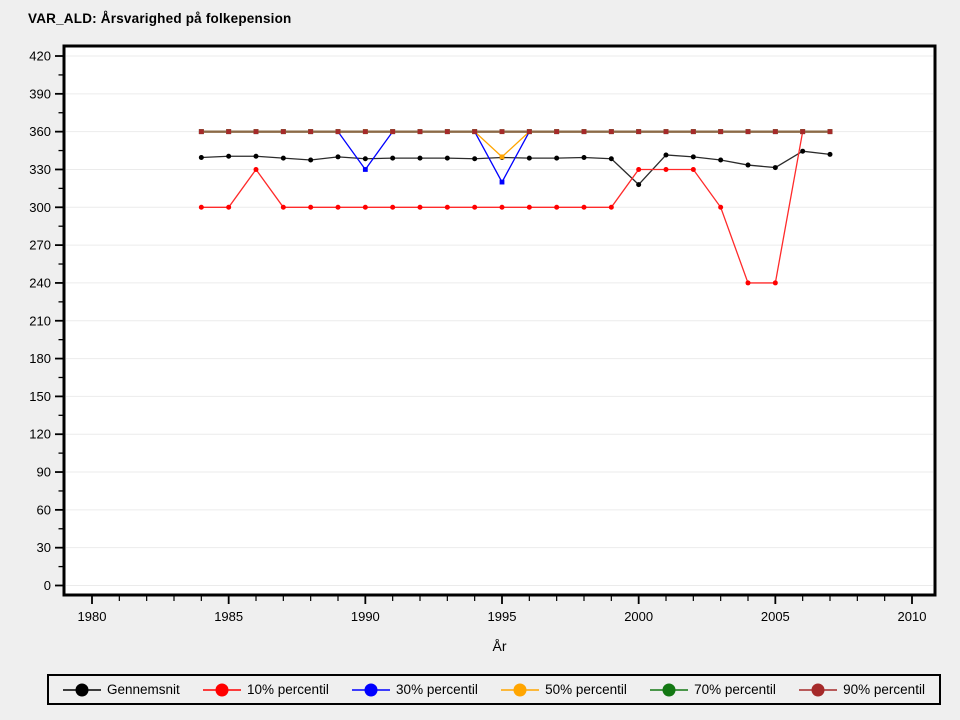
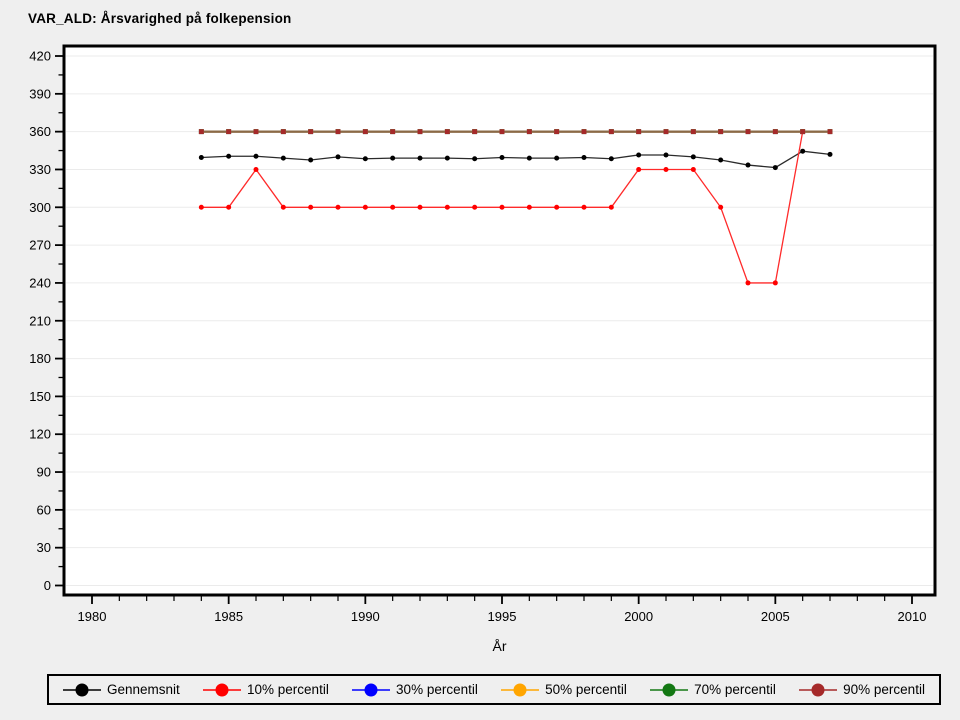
30% percentil/1990: 330 -> 360
30% percentil/1995: 320 -> 360
50% percentil/1995: 340 -> 360
Gennemsnit/2000: 318 -> 342
